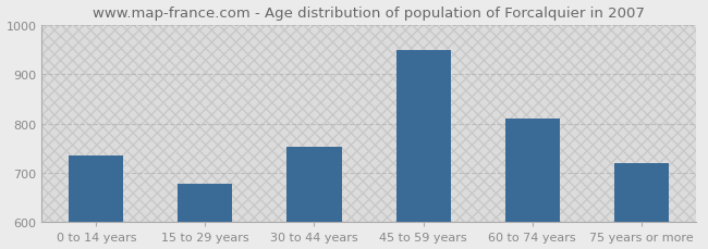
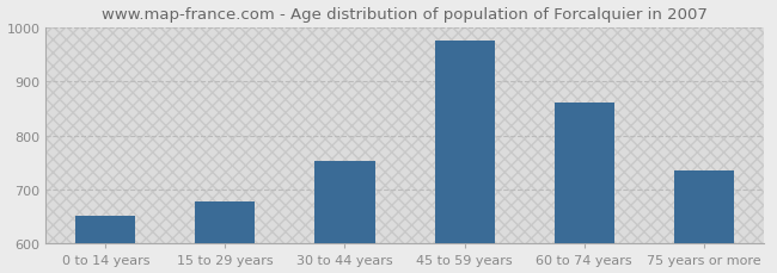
0 to 14 years: 735 -> 652
45 to 59 years: 950 -> 975
60 to 74 years: 810 -> 862
75 years or more: 720 -> 735
